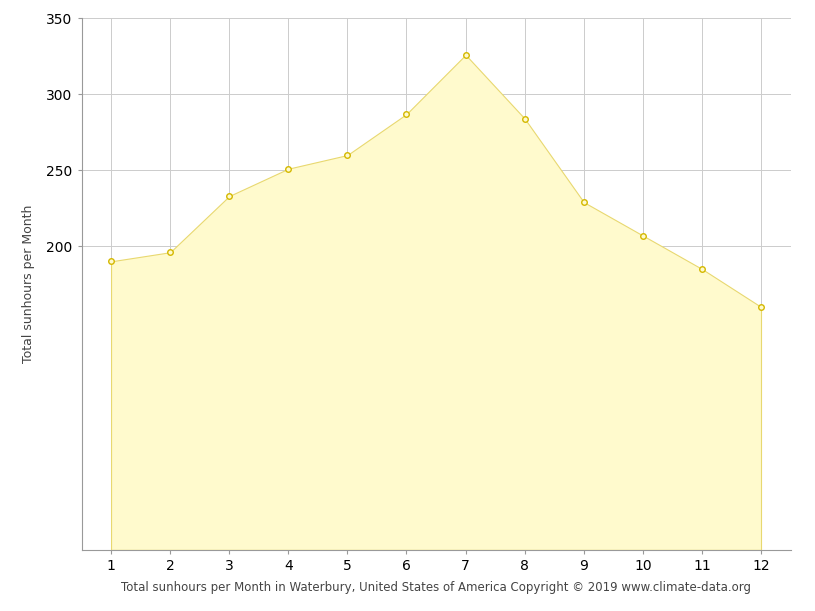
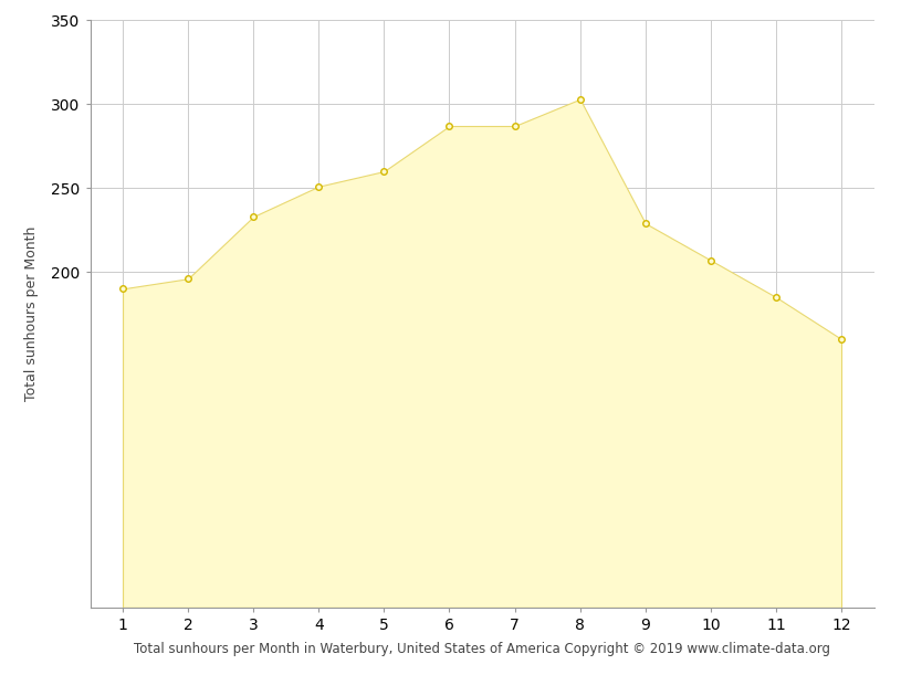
7: 326 -> 287
8: 284 -> 303
